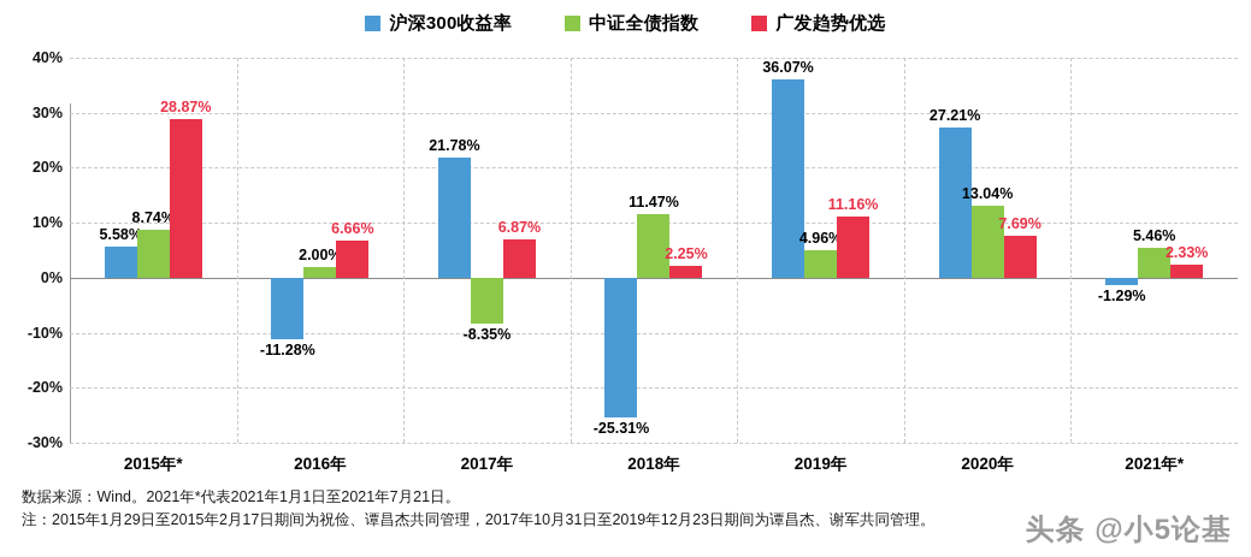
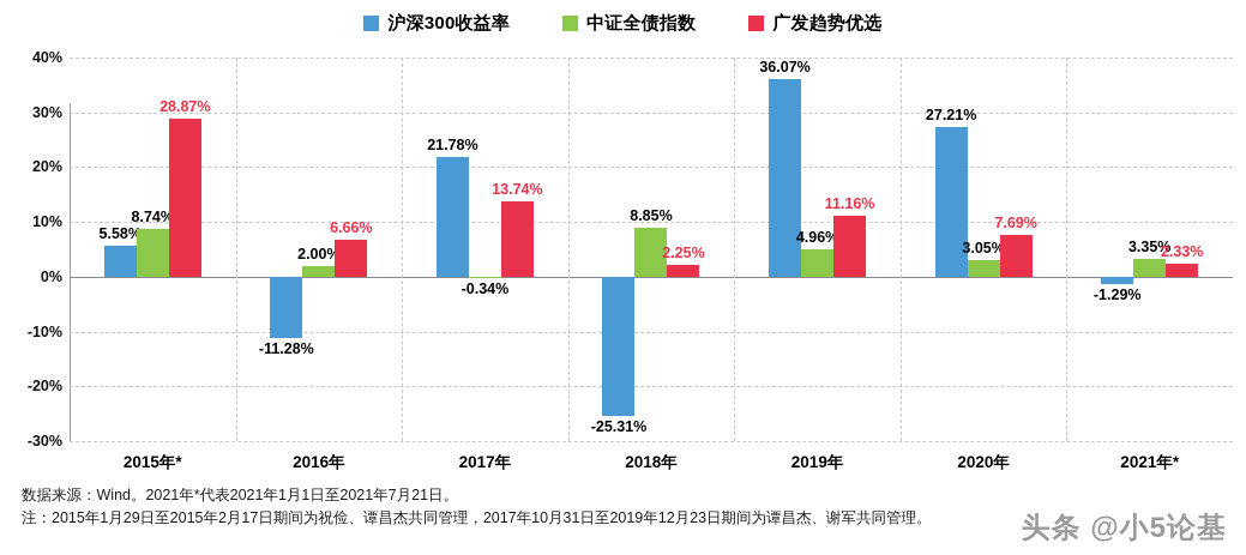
中证全债指数/2017年: -8.35% -> -0.34%
广发趋势优选/2017年: 6.87% -> 13.74%
中证全债指数/2018年: 11.47% -> 8.85%
中证全债指数/2020年: 13.04% -> 3.05%
中证全债指数/2021年*: 5.46% -> 3.35%
